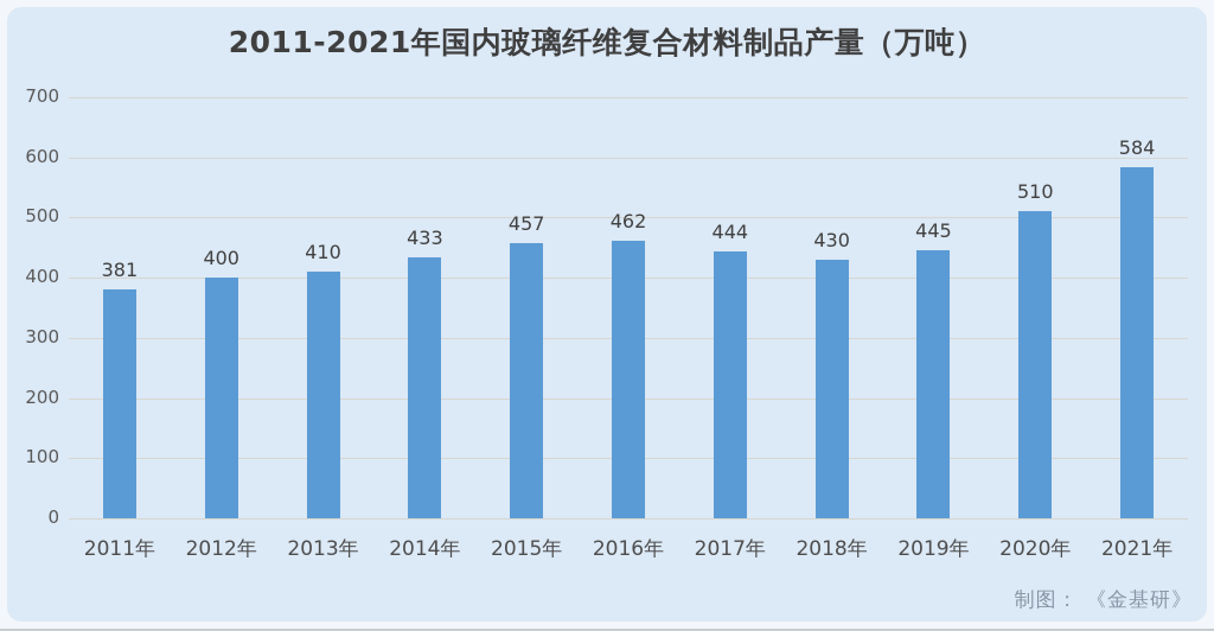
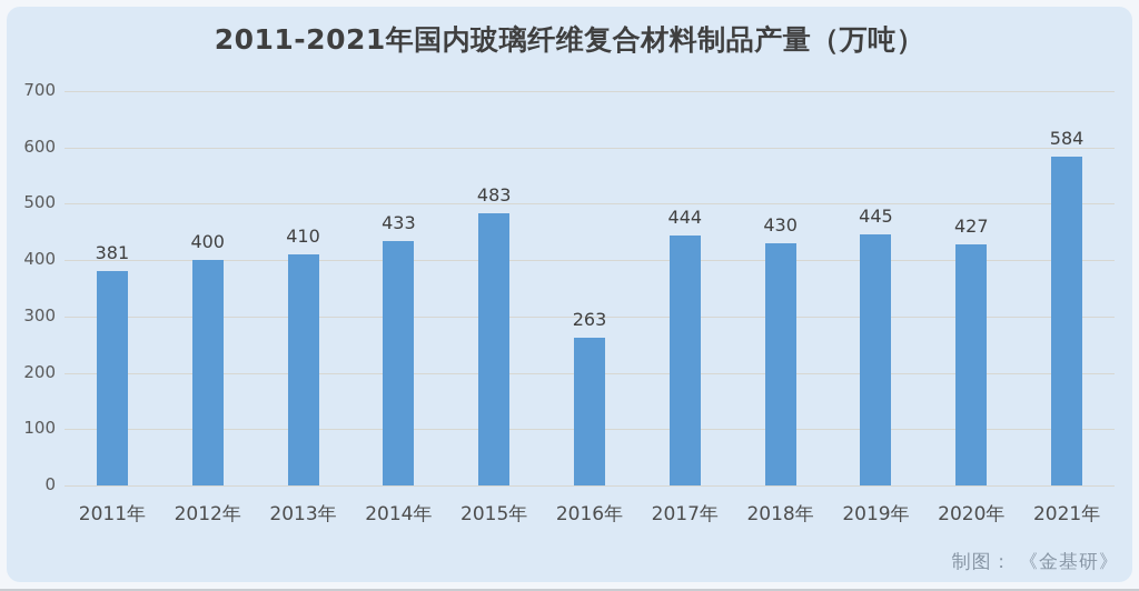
2015年: 457 -> 483
2016年: 462 -> 263
2020年: 510 -> 427
